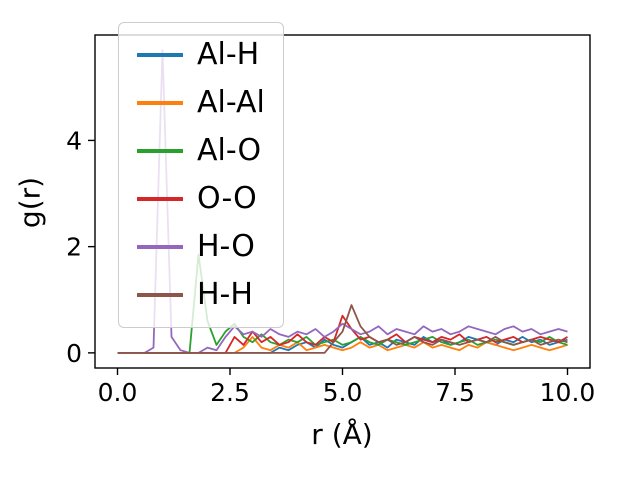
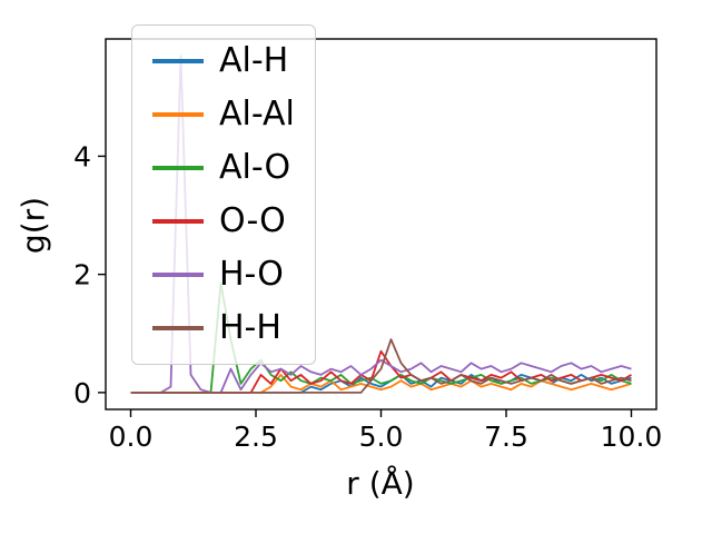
Al-O/2: 0.6 -> 0.9
H-O/2: 0.1 -> 0.4
